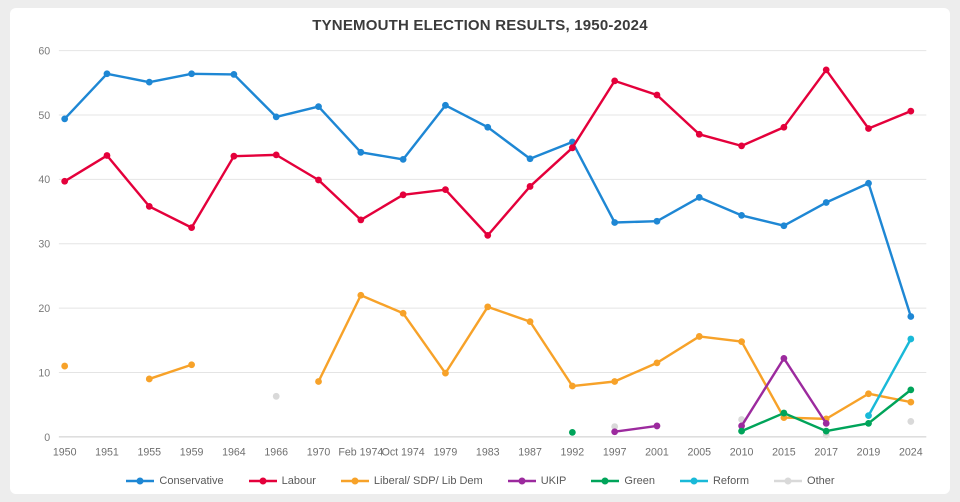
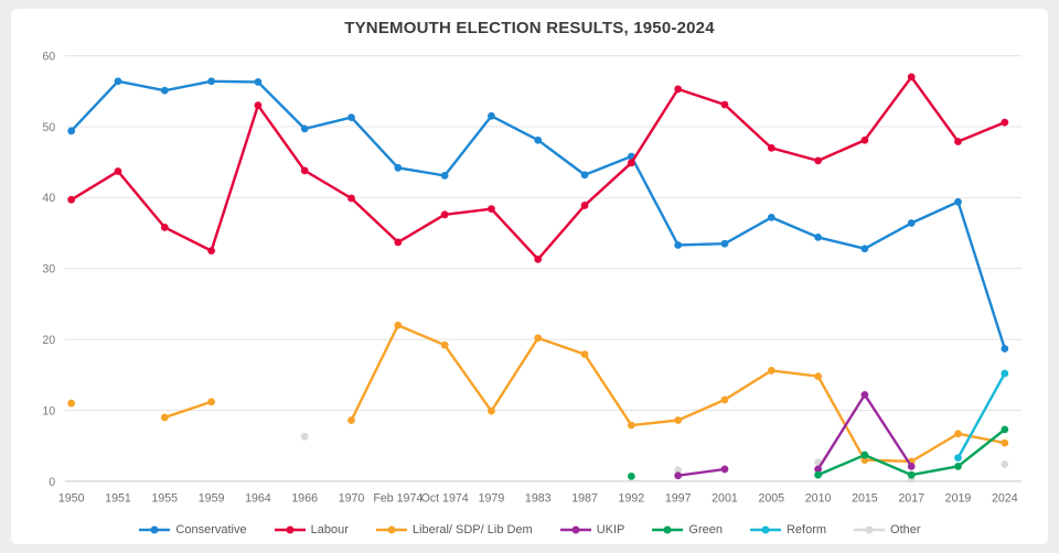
Labour/1964: 44 -> 53
